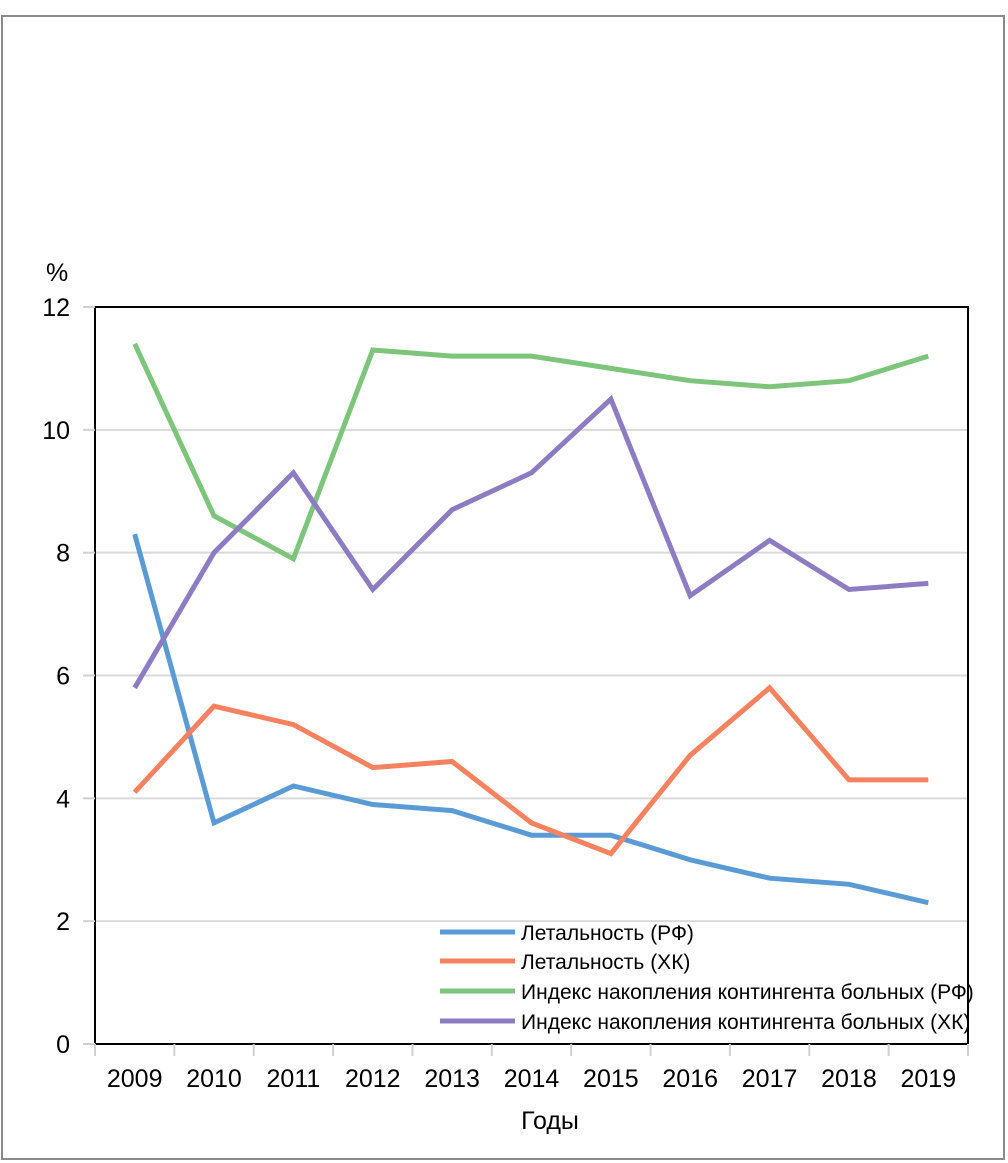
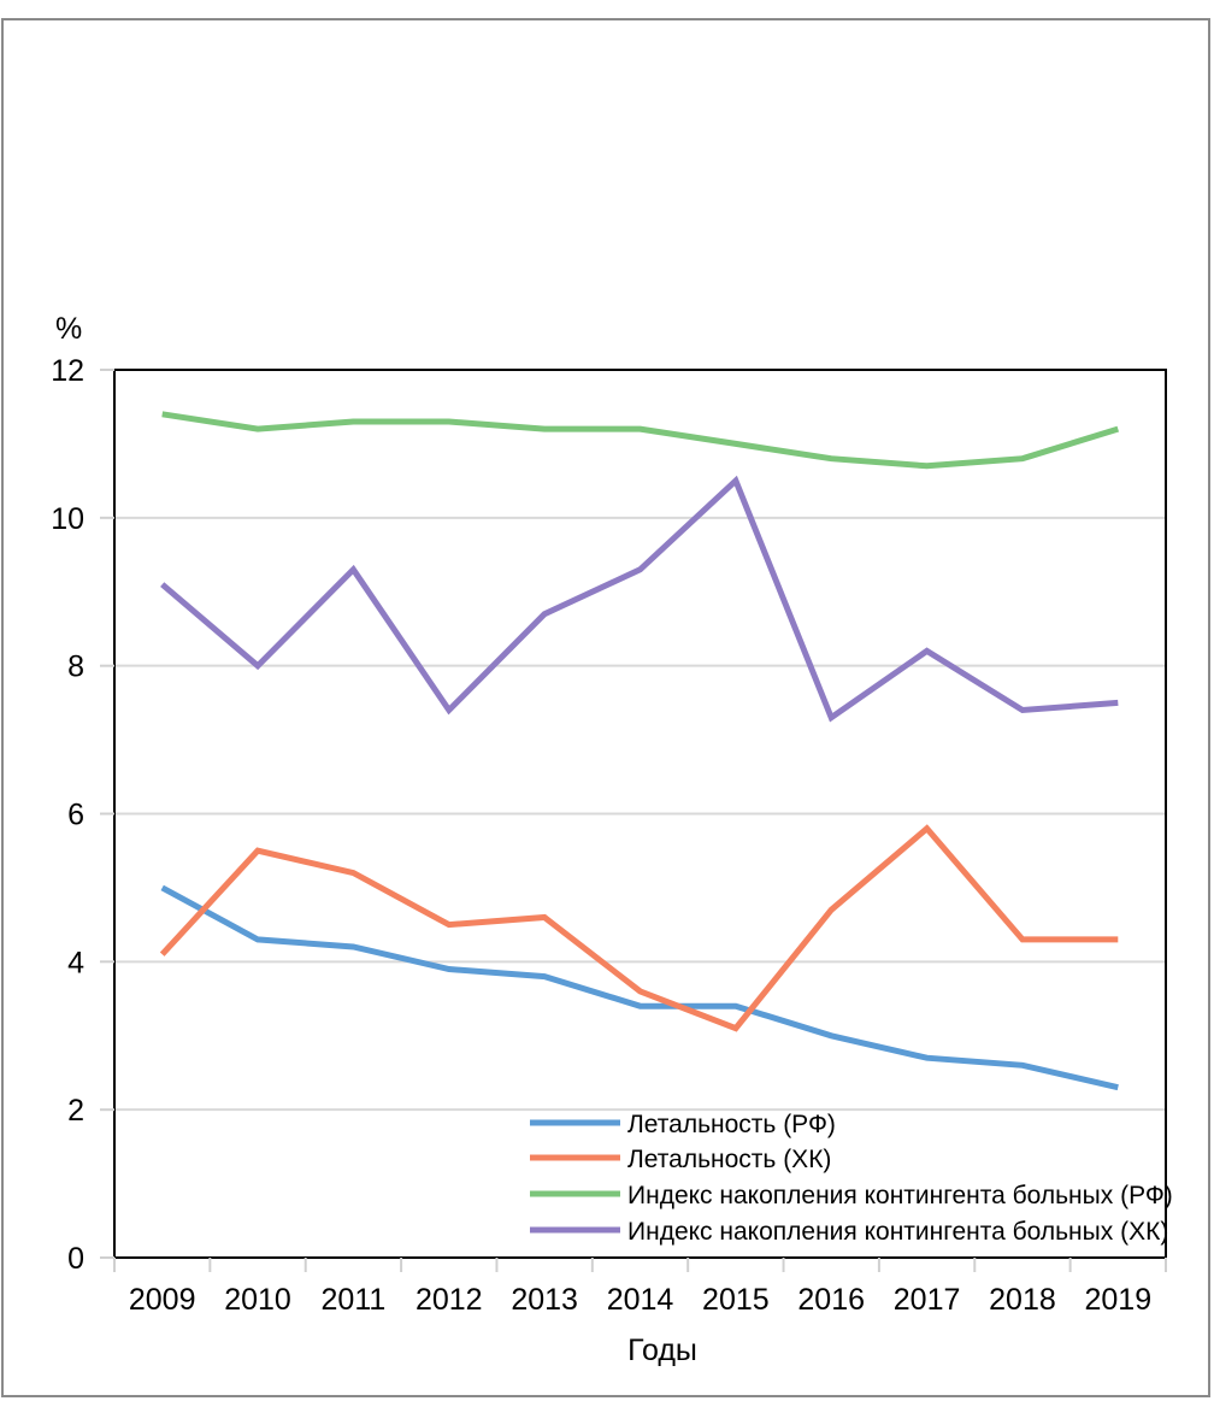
Летальность (РФ)/2009: 8.3 -> 5.0
Индекс накопления контингента больных (ХК)/2009: 5.8 -> 9.1
Летальность (РФ)/2010: 3.6 -> 4.3
Индекс накопления контингента больных (РФ)/2010: 8.6 -> 11.2
Индекс накопления контингента больных (РФ)/2011: 7.9 -> 11.3
